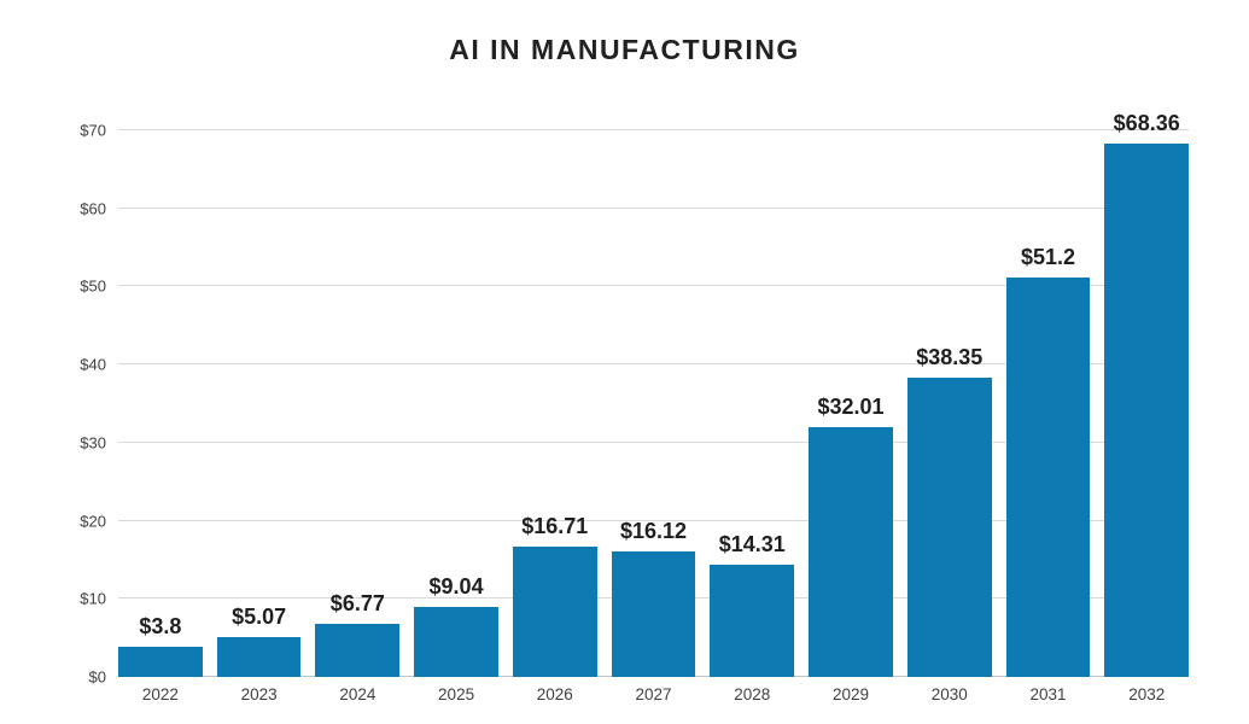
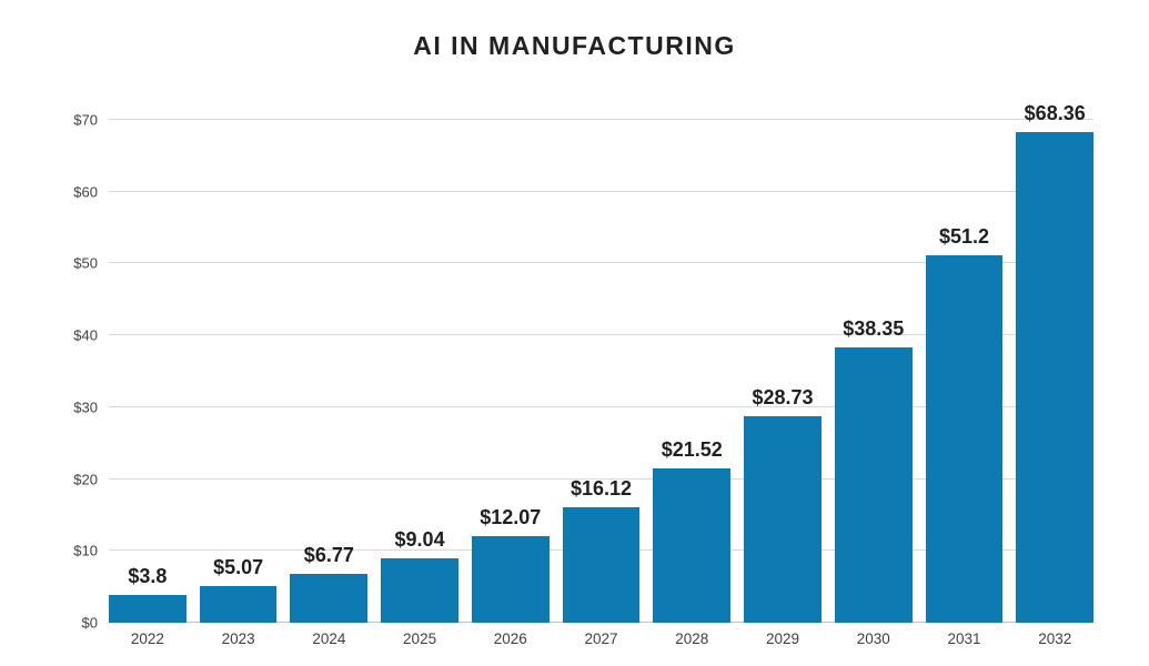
2026: $16.71 -> $12.07
2028: $14.31 -> $21.52
2029: $32.01 -> $28.73
